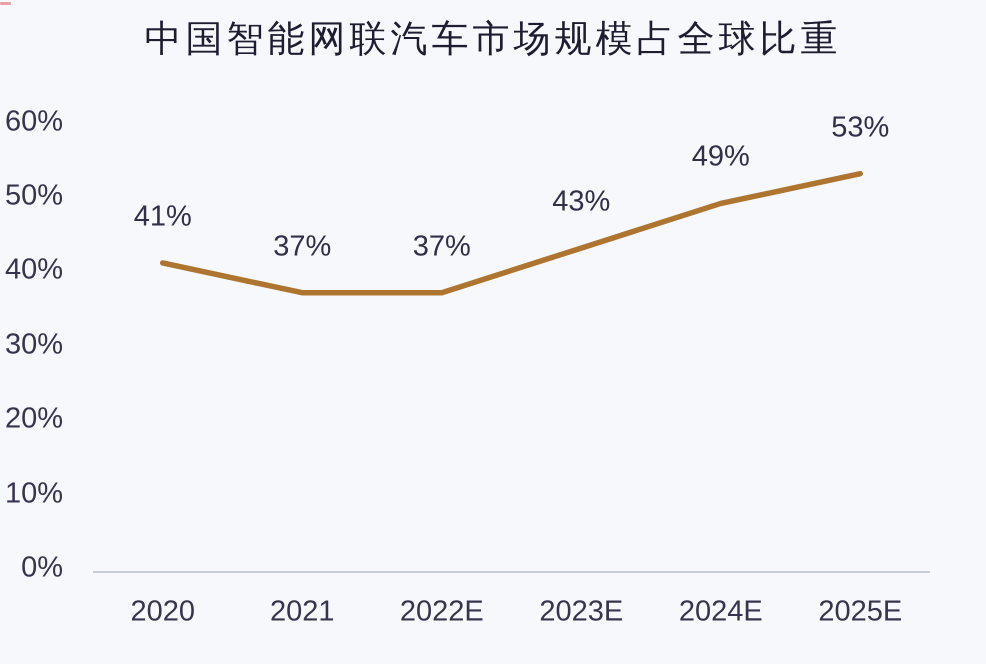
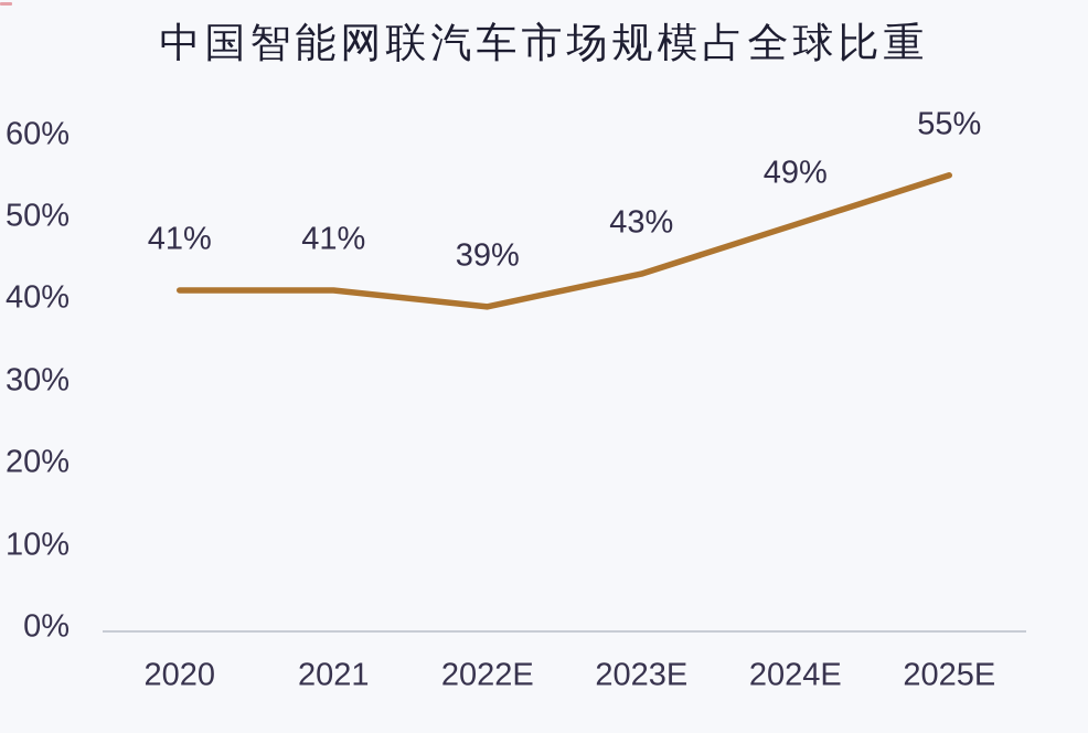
2021: 37% -> 41%
2022E: 37% -> 39%
2025E: 53% -> 55%
